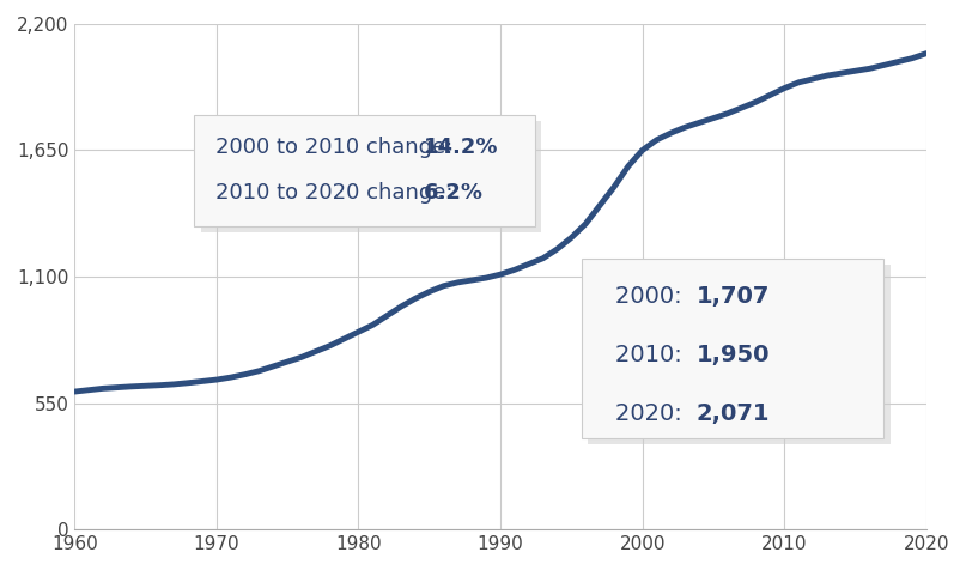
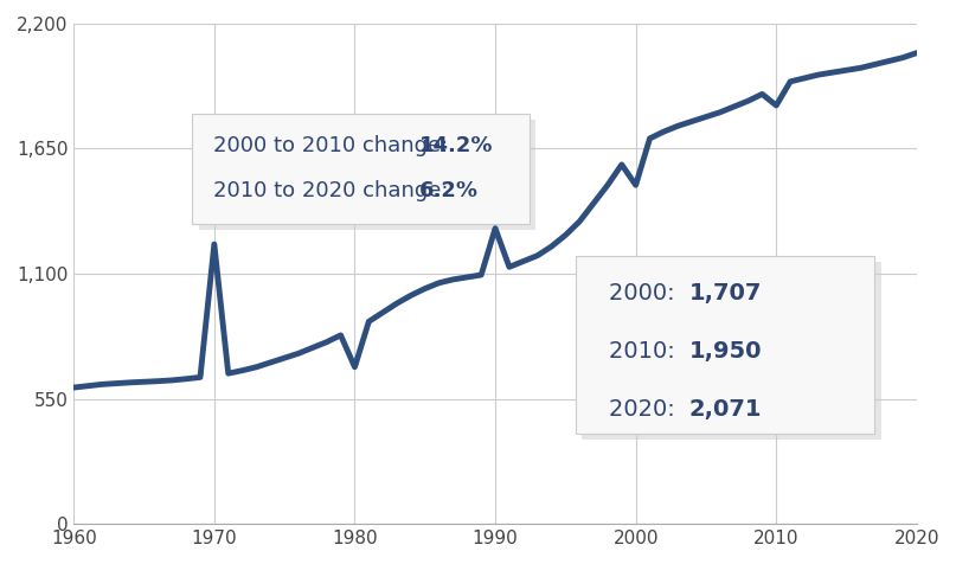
1970: 650 -> 1,230
1980: 860 -> 690
1990: 1,110 -> 1,300
2000: 1,650 -> 1,490
2010: 1,920 -> 1,840
